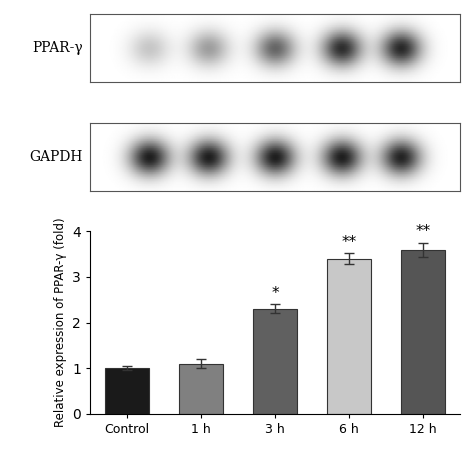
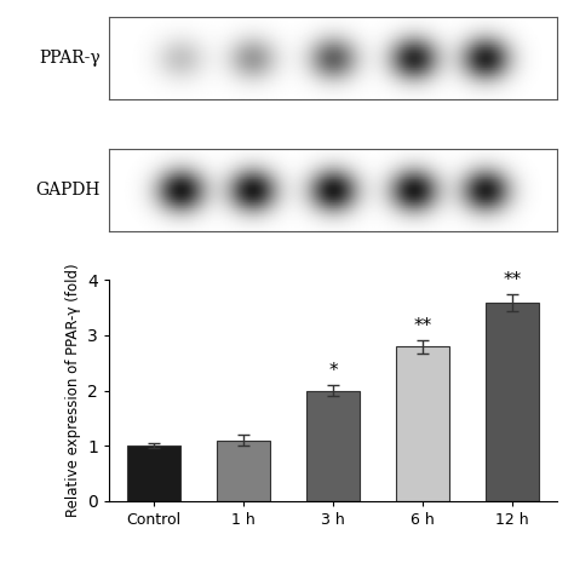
3 h: 2.3 -> 2.0
6 h: 3.4 -> 2.8
